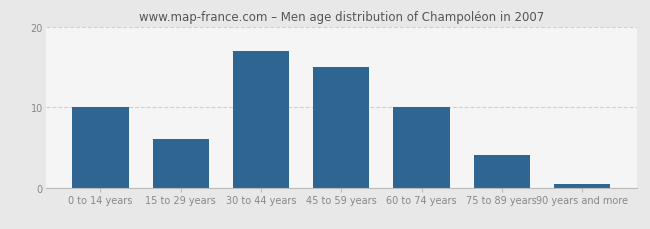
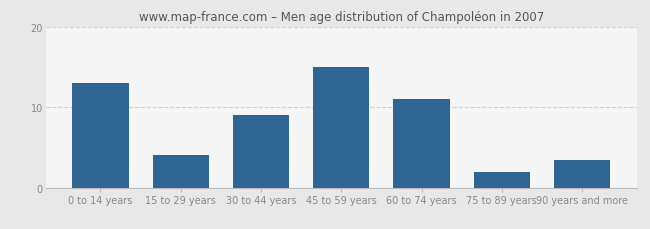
0 to 14 years: 10.0 -> 13.0
15 to 29 years: 6.0 -> 4.0
30 to 44 years: 17.0 -> 9.0
60 to 74 years: 10.0 -> 11.0
75 to 89 years: 4.0 -> 2.0
90 years and more: 0.5 -> 3.4
